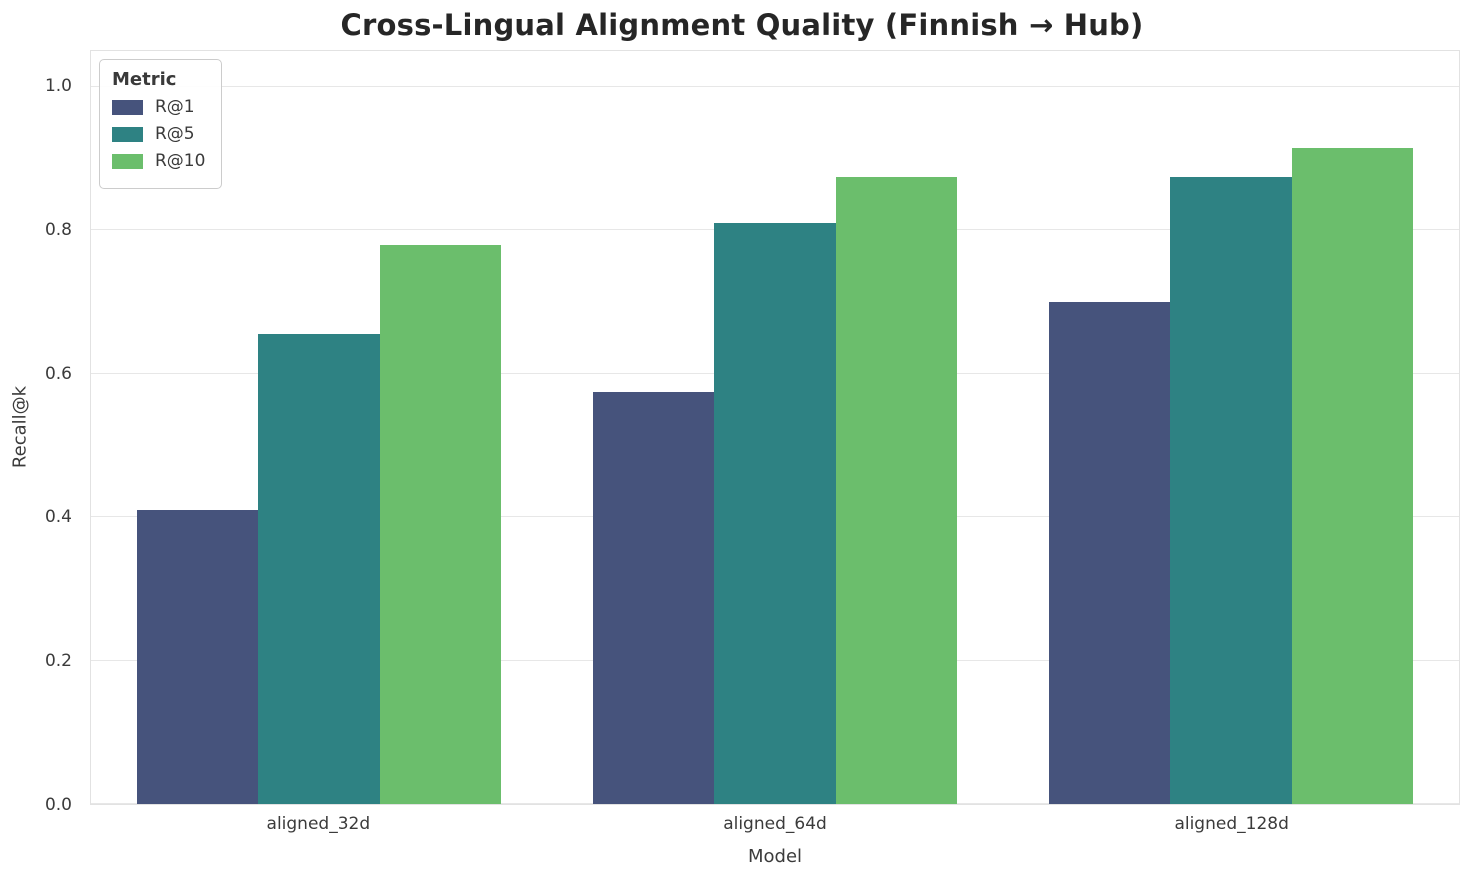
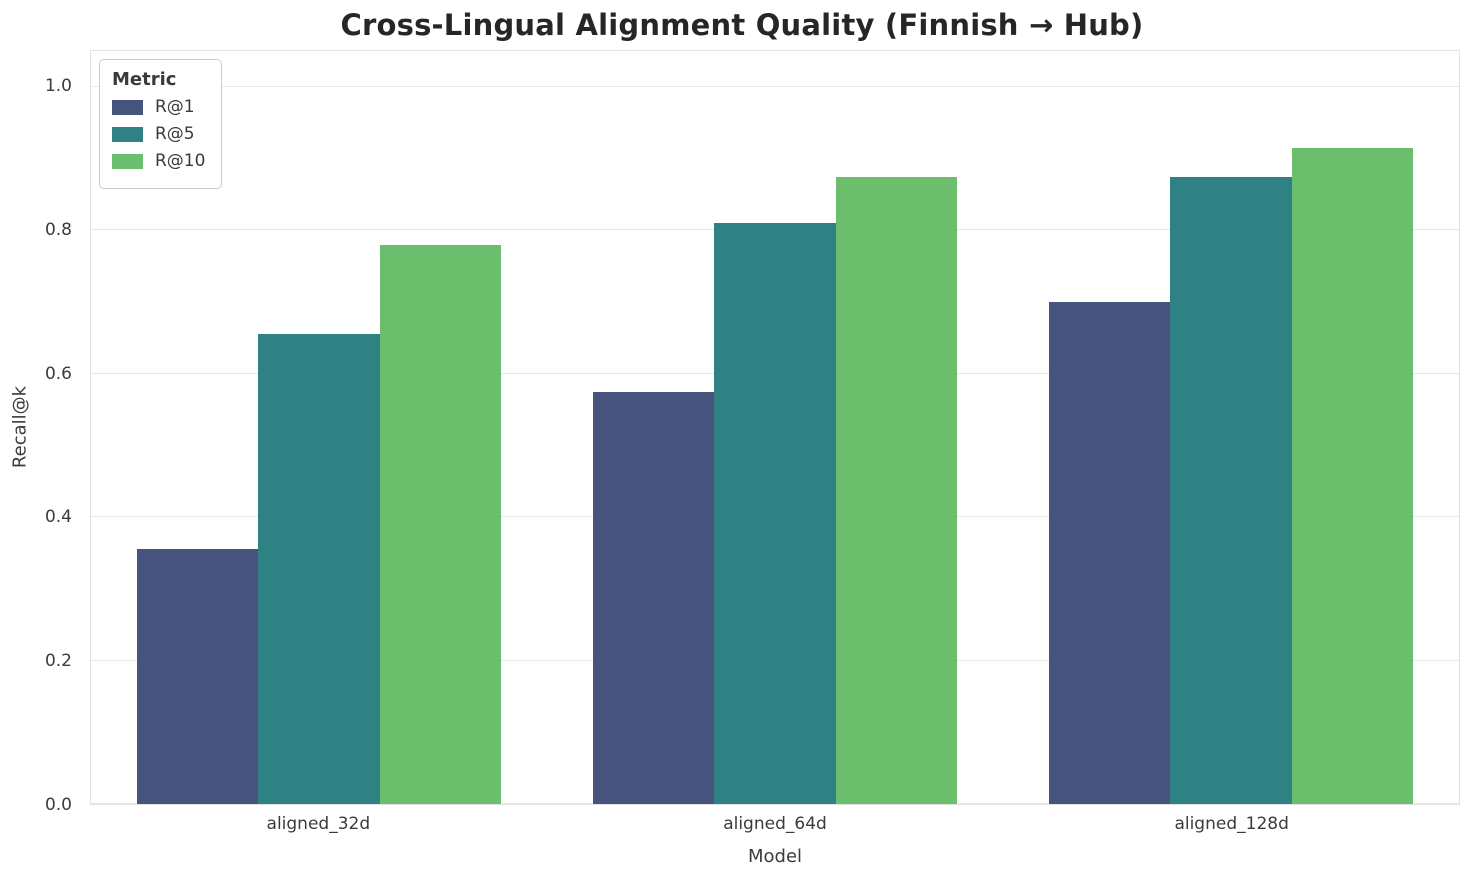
R@1/aligned_32d: 0.41 -> 0.35
